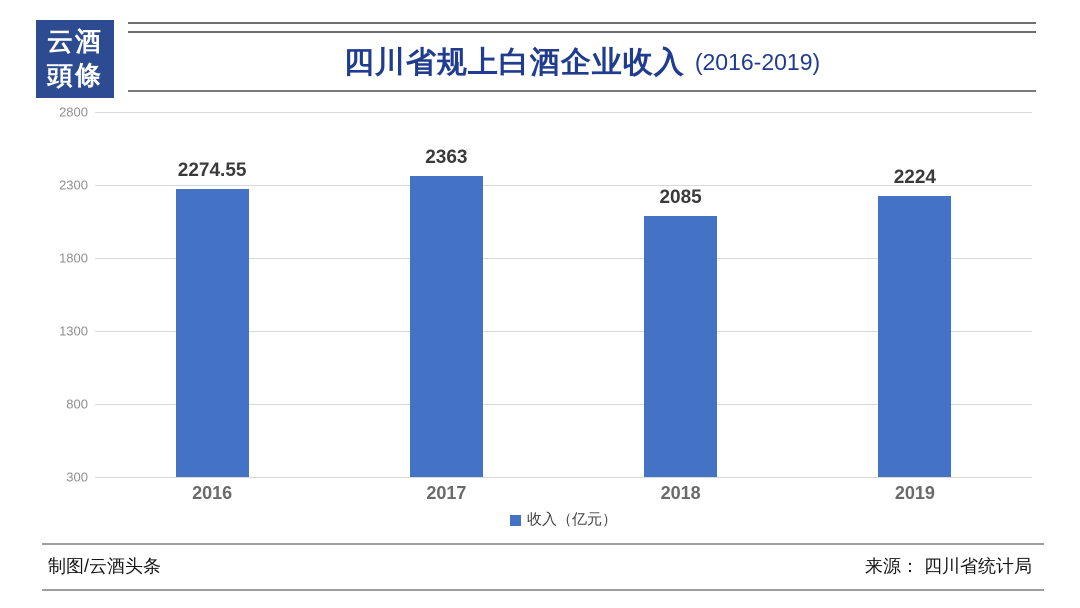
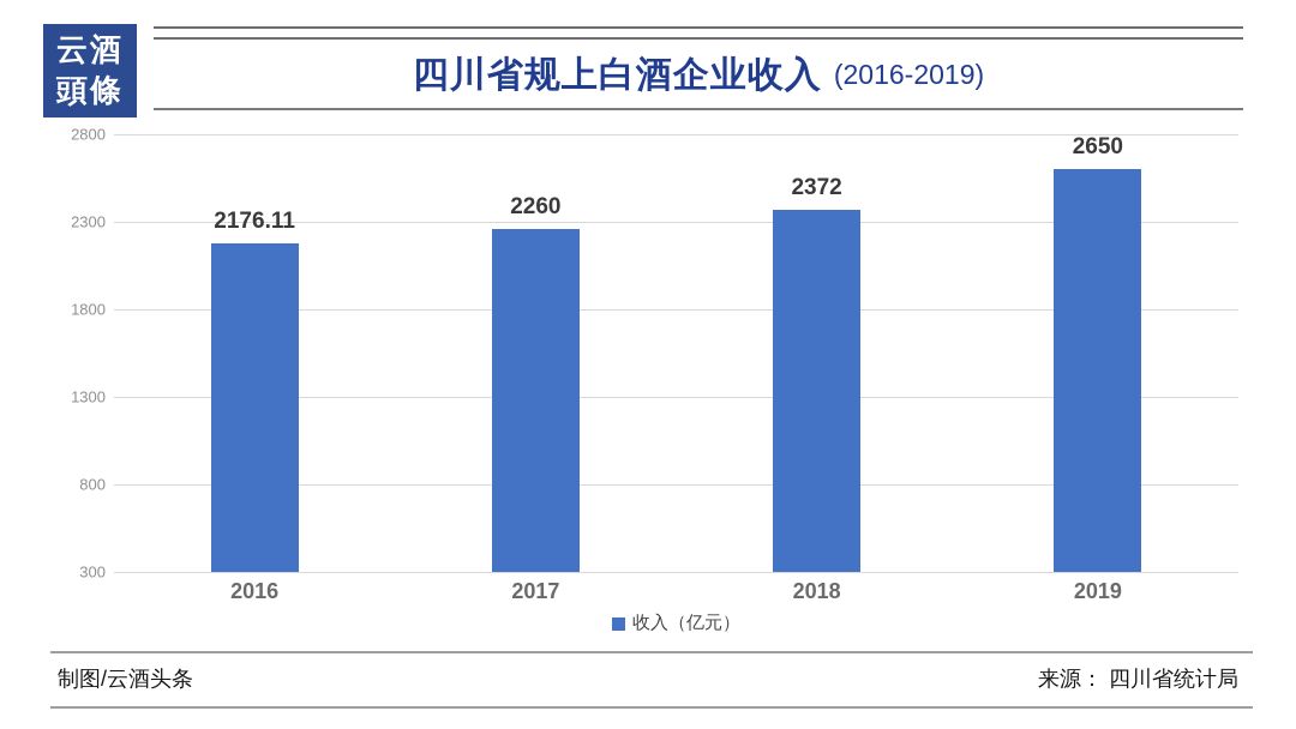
2016: 2274.55 -> 2176.11
2017: 2363 -> 2260
2018: 2085 -> 2372
2019: 2224 -> 2650
